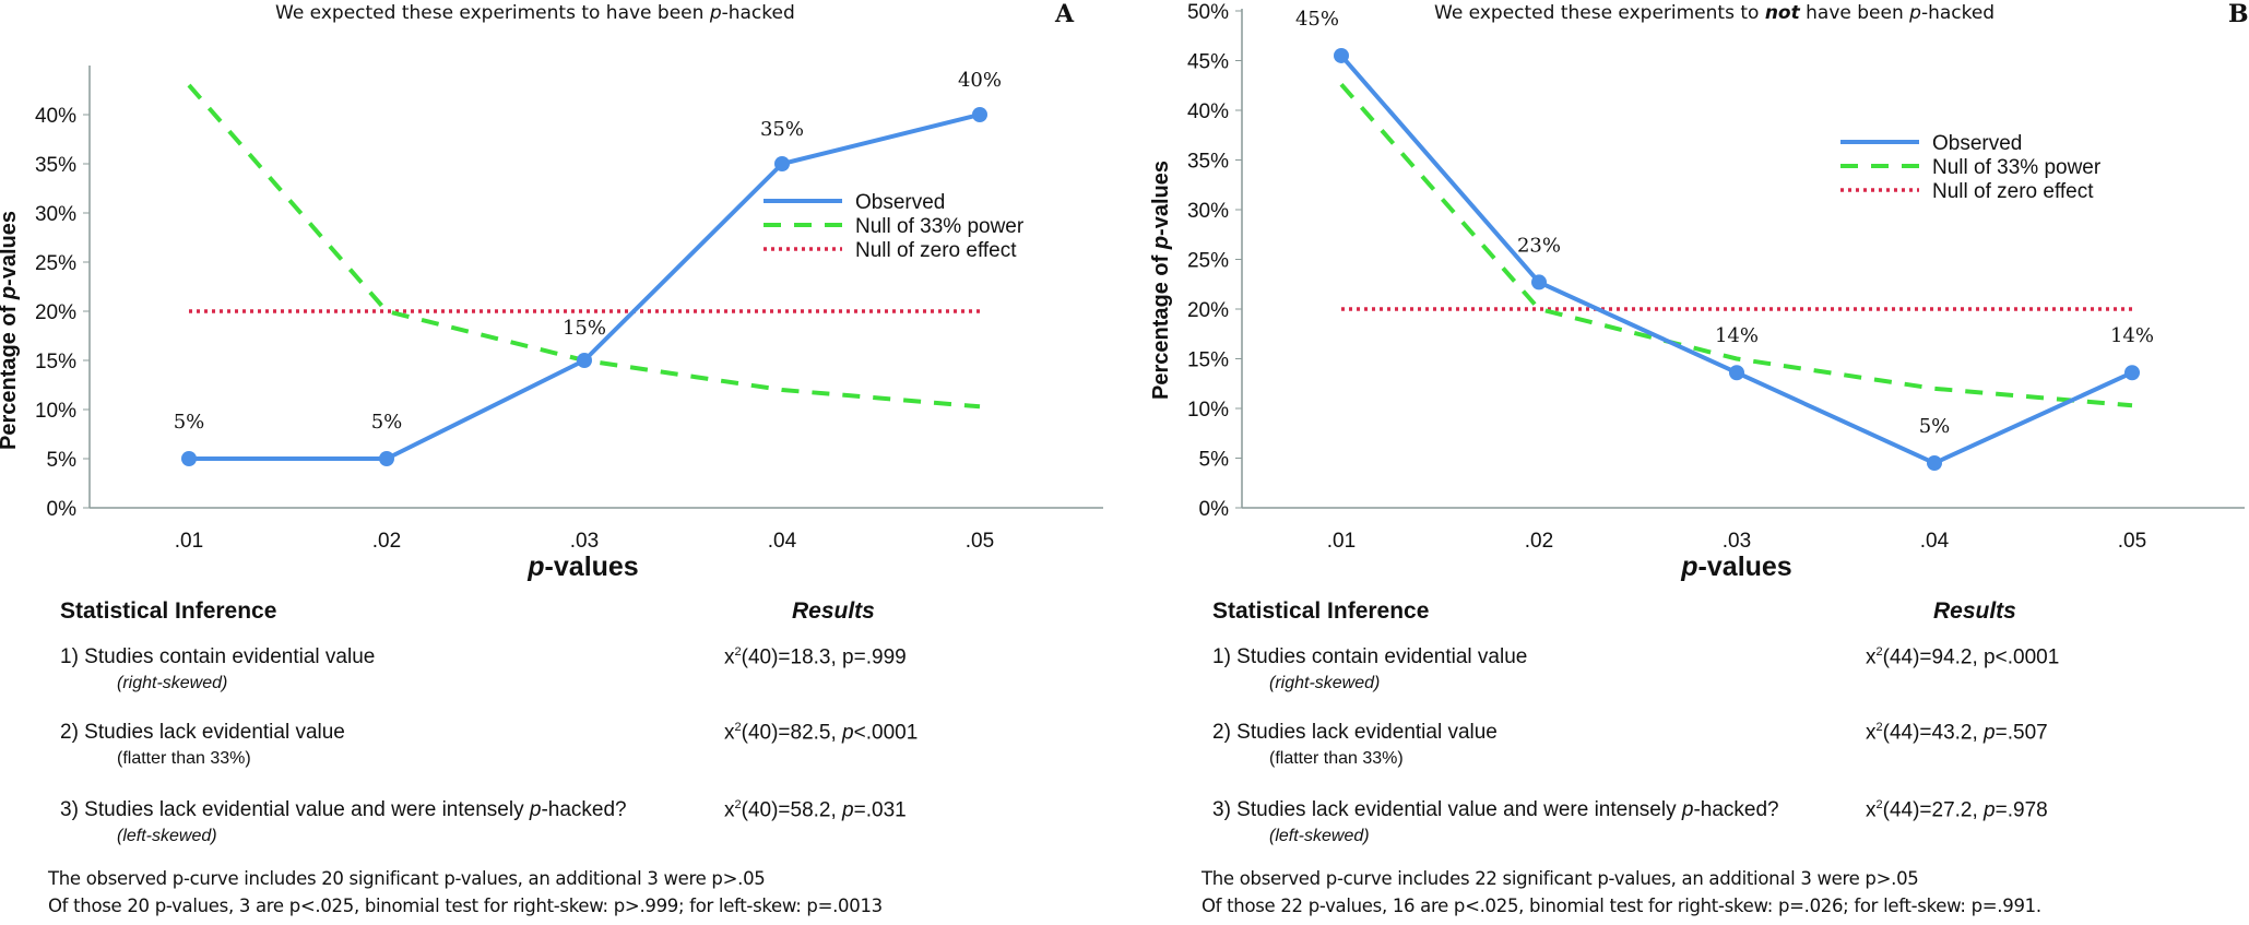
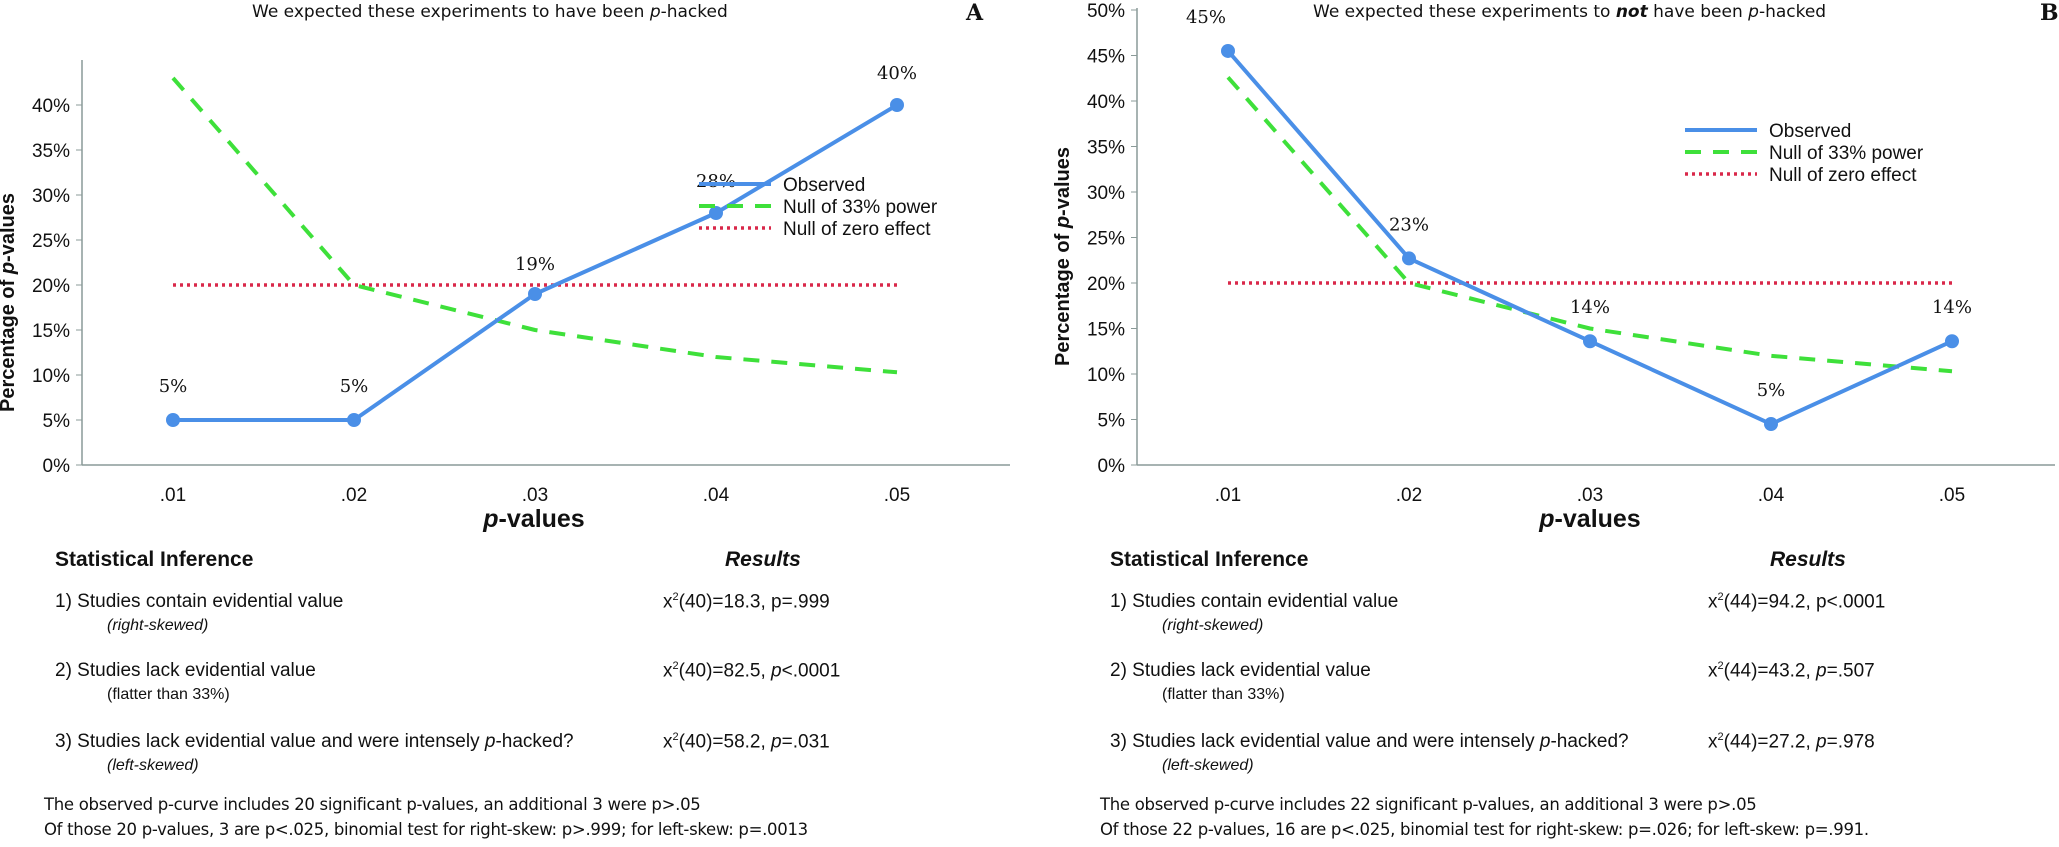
We expected these experiments to have been p-hacked/Observed/.03: 15% -> 19%
We expected these experiments to have been p-hacked/Observed/.04: 35% -> 28%
